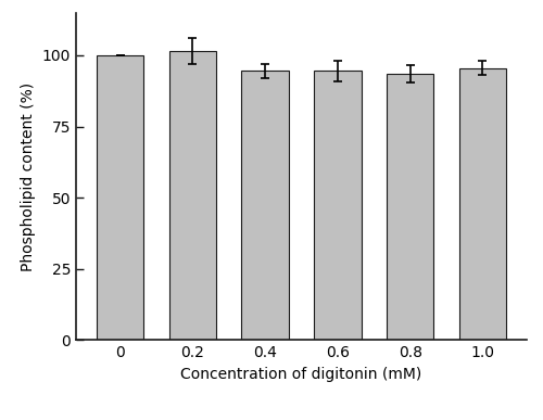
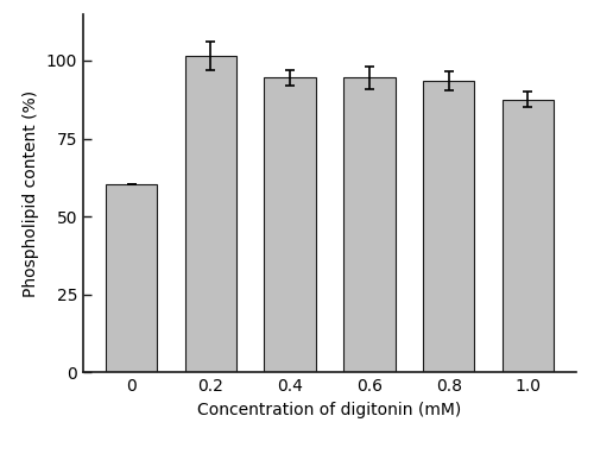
0: 100.0 -> 60.5
1.0: 95.5 -> 87.5
